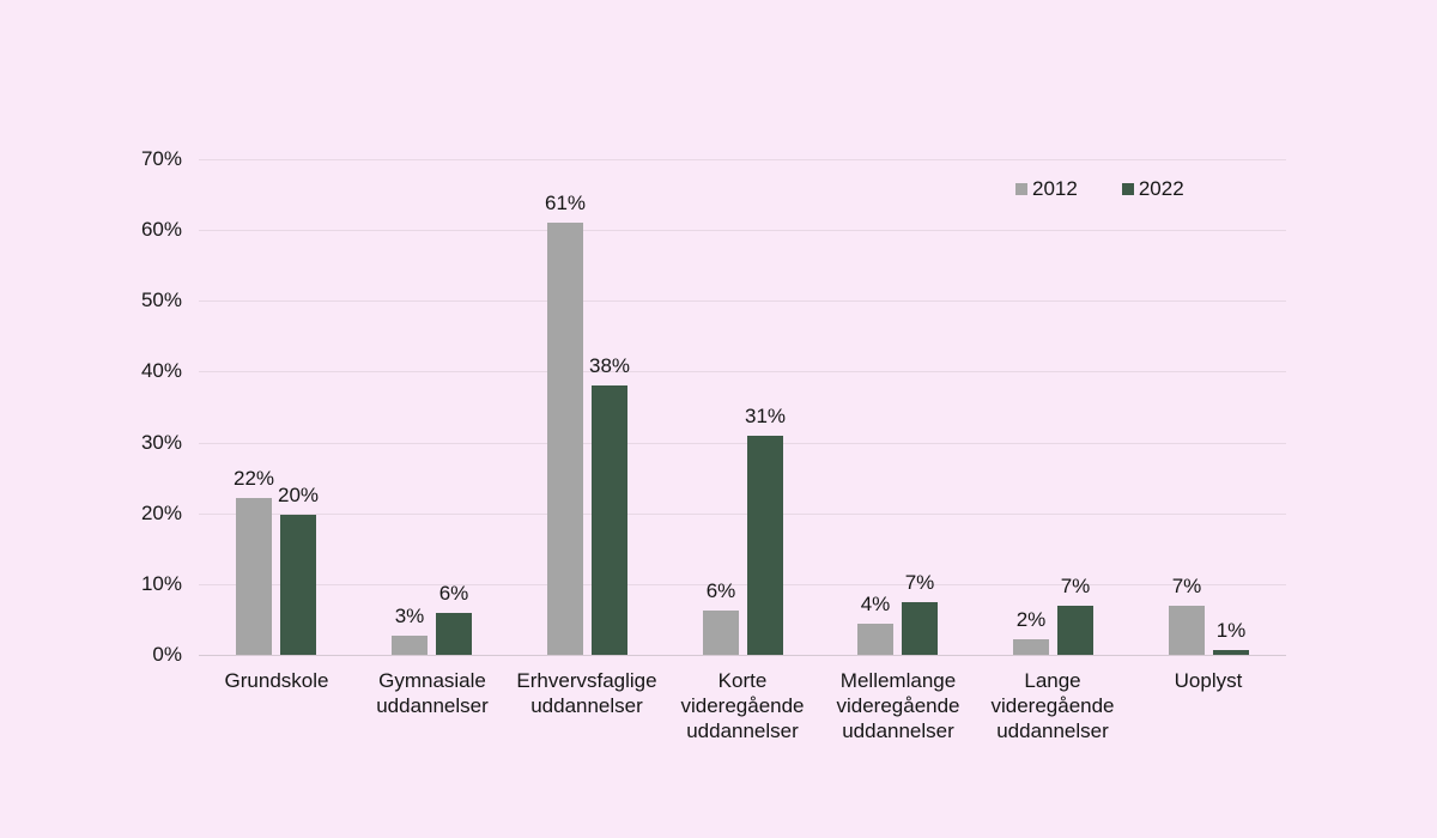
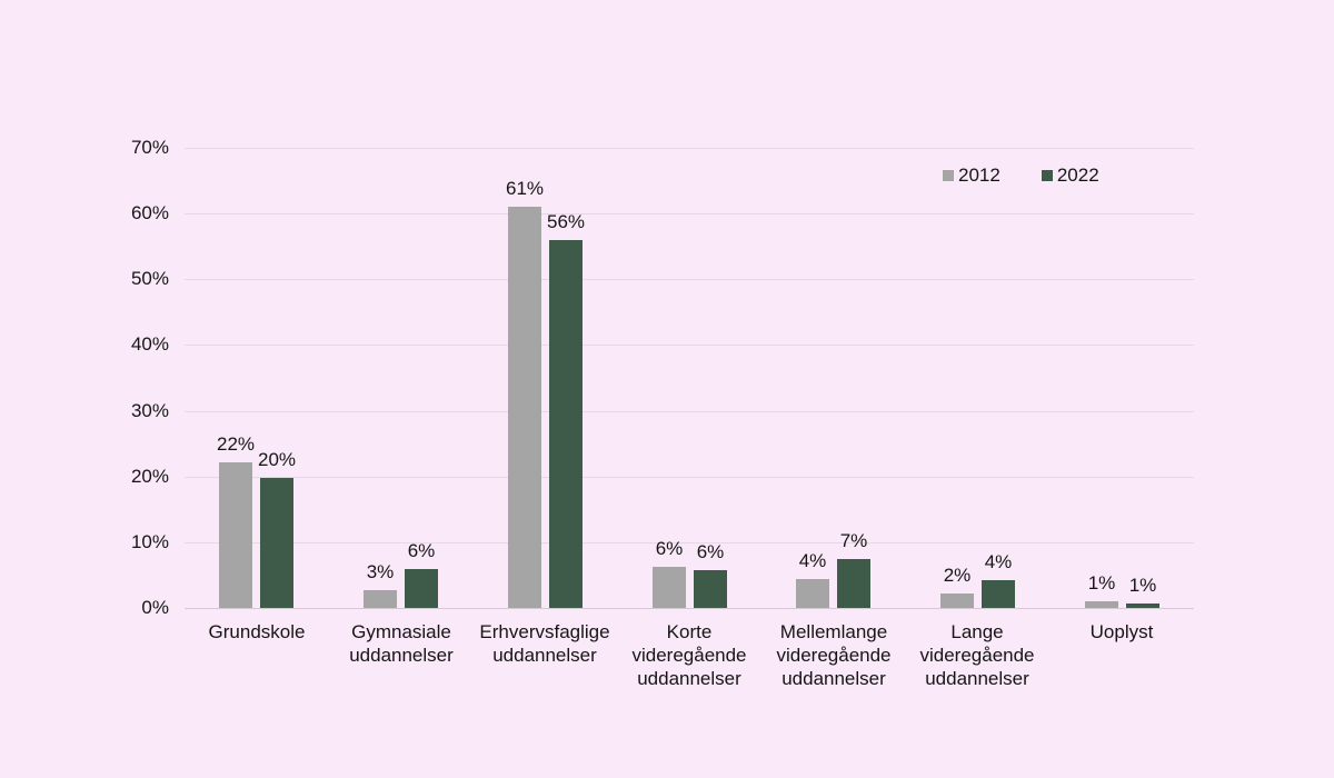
2022/Erhvervsfaglige uddannelser: 38% -> 56%
2022/Korte videregående uddannelser: 31% -> 6%
2022/Lange videregående uddannelser: 7% -> 4%
2012/Uoplyst: 7% -> 1%
